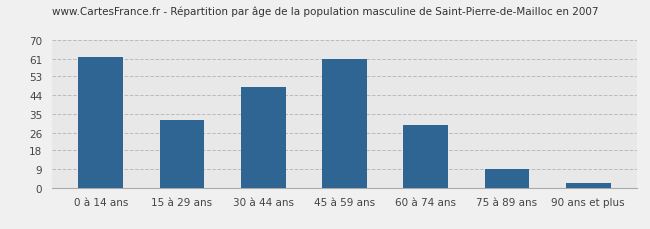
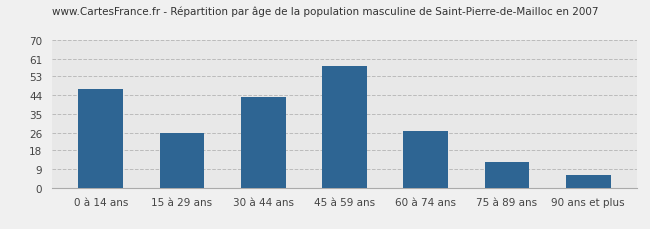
0 à 14 ans: 62 -> 47
15 à 29 ans: 32 -> 26
30 à 44 ans: 48 -> 43
45 à 59 ans: 61 -> 58
60 à 74 ans: 30 -> 27
75 à 89 ans: 9 -> 12
90 ans et plus: 2 -> 6
